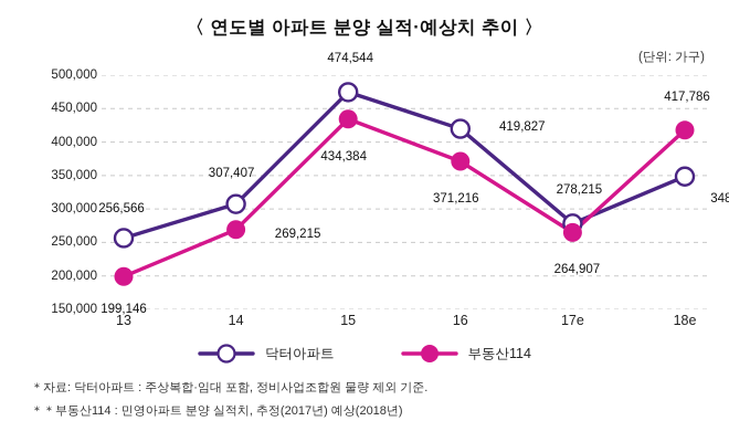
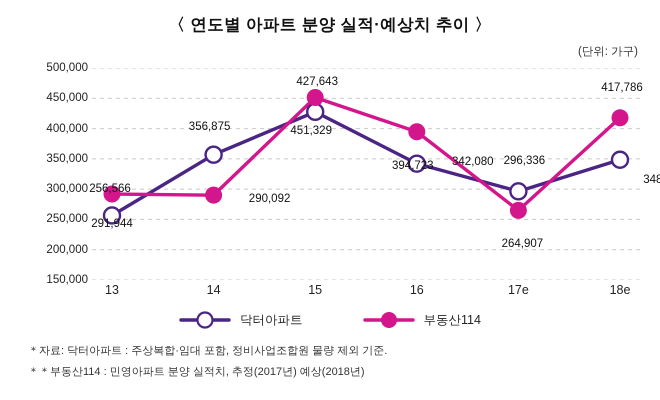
부동산114/13: 199,146 -> 291,944
닥터아파트/14: 307,407 -> 356,875
부동산114/14: 269,215 -> 290,092
닥터아파트/15: 474,544 -> 427,643
부동산114/15: 434,384 -> 451,329
닥터아파트/16: 419,827 -> 342,080
부동산114/16: 371,216 -> 394,723
닥터아파트/17e: 278,215 -> 296,336
